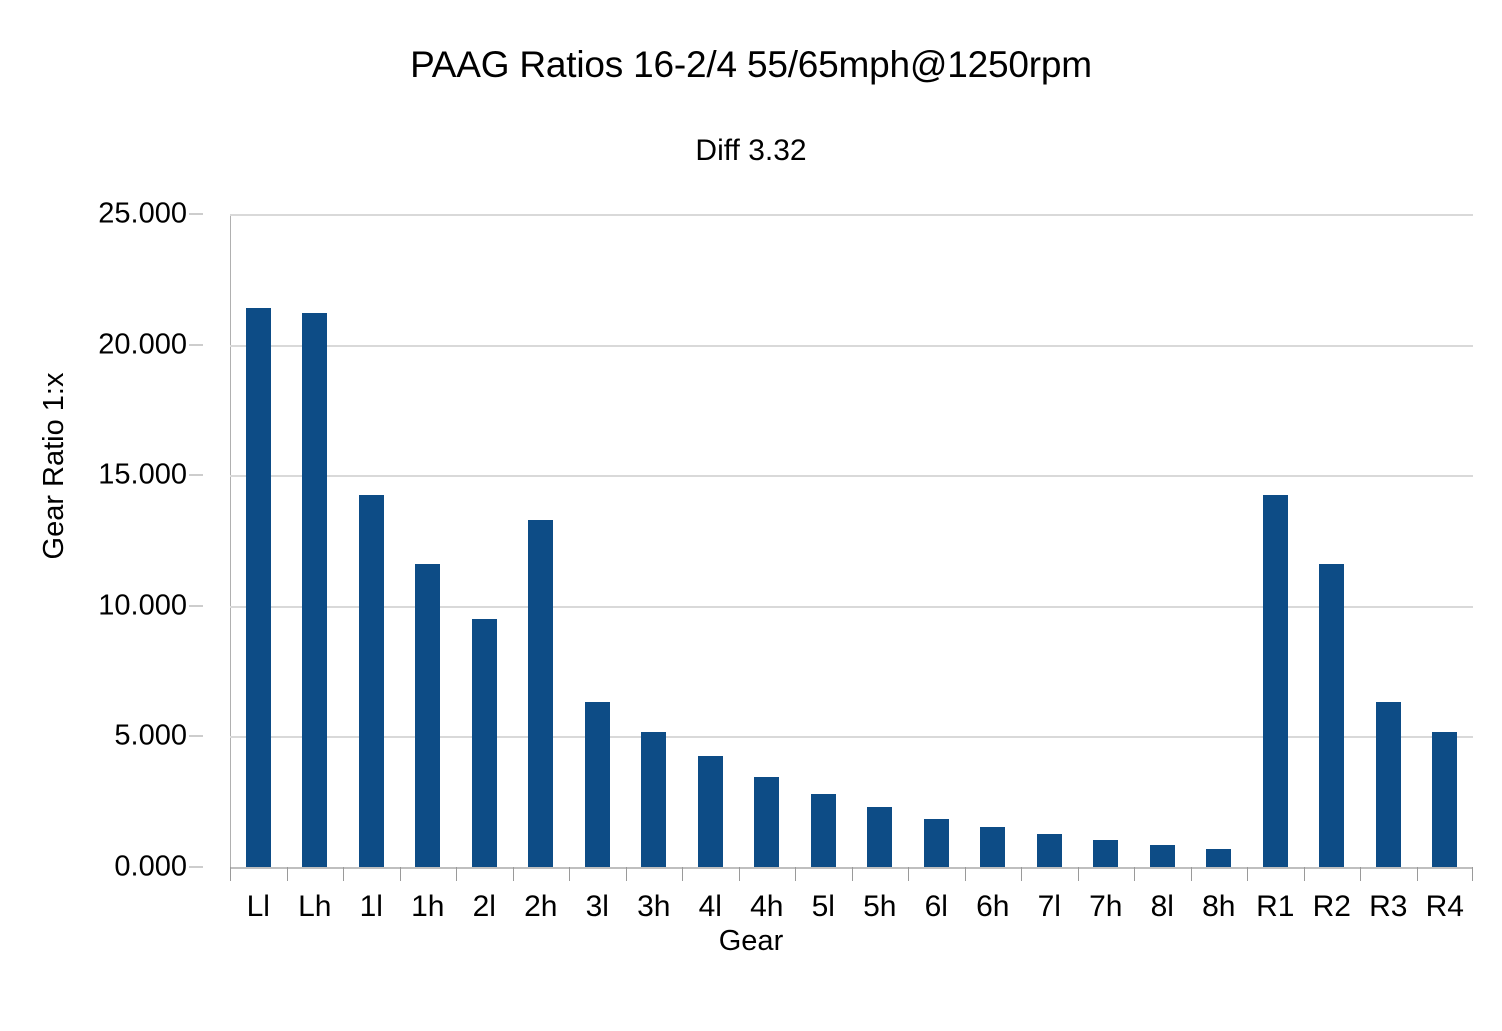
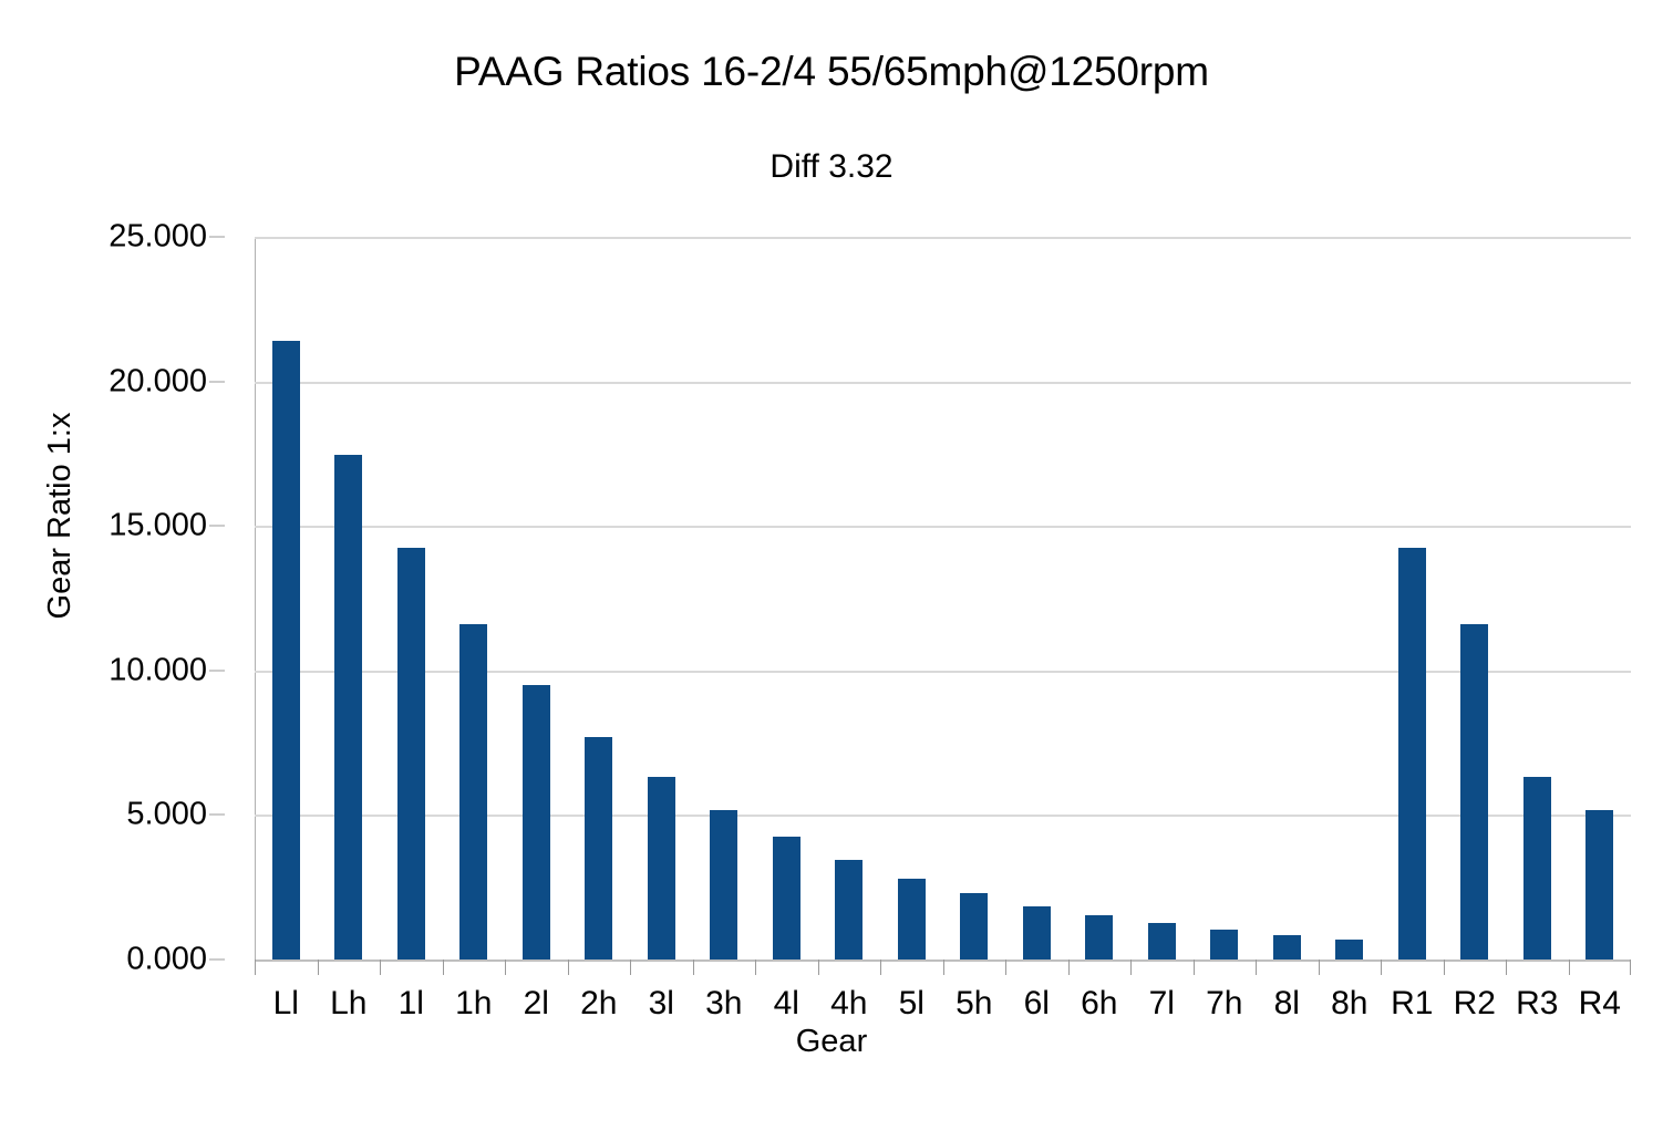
Lh: 21.2 -> 17.4
2h: 13.3 -> 7.7
